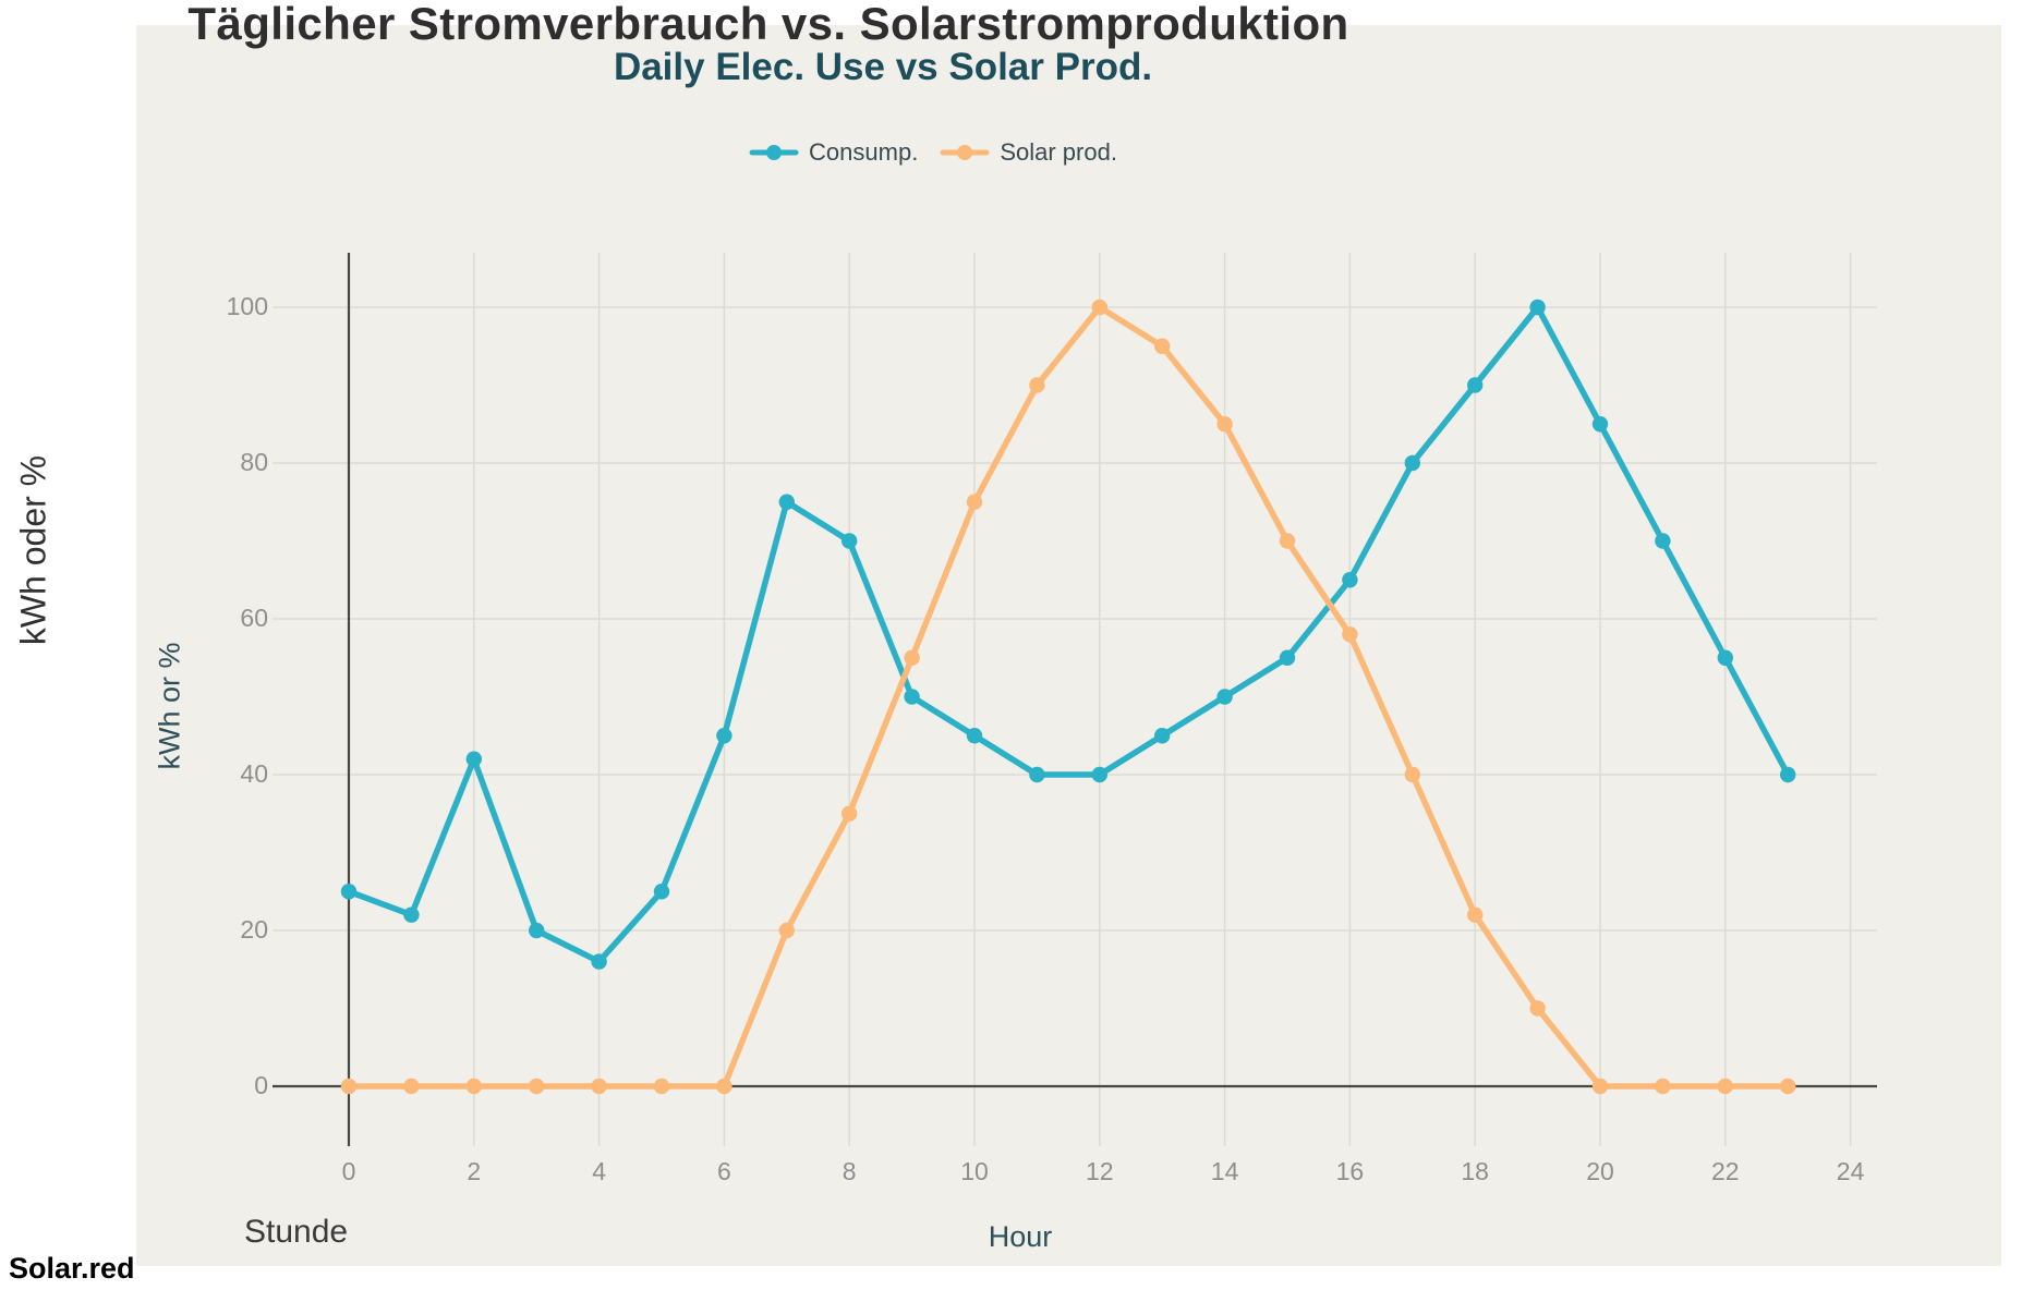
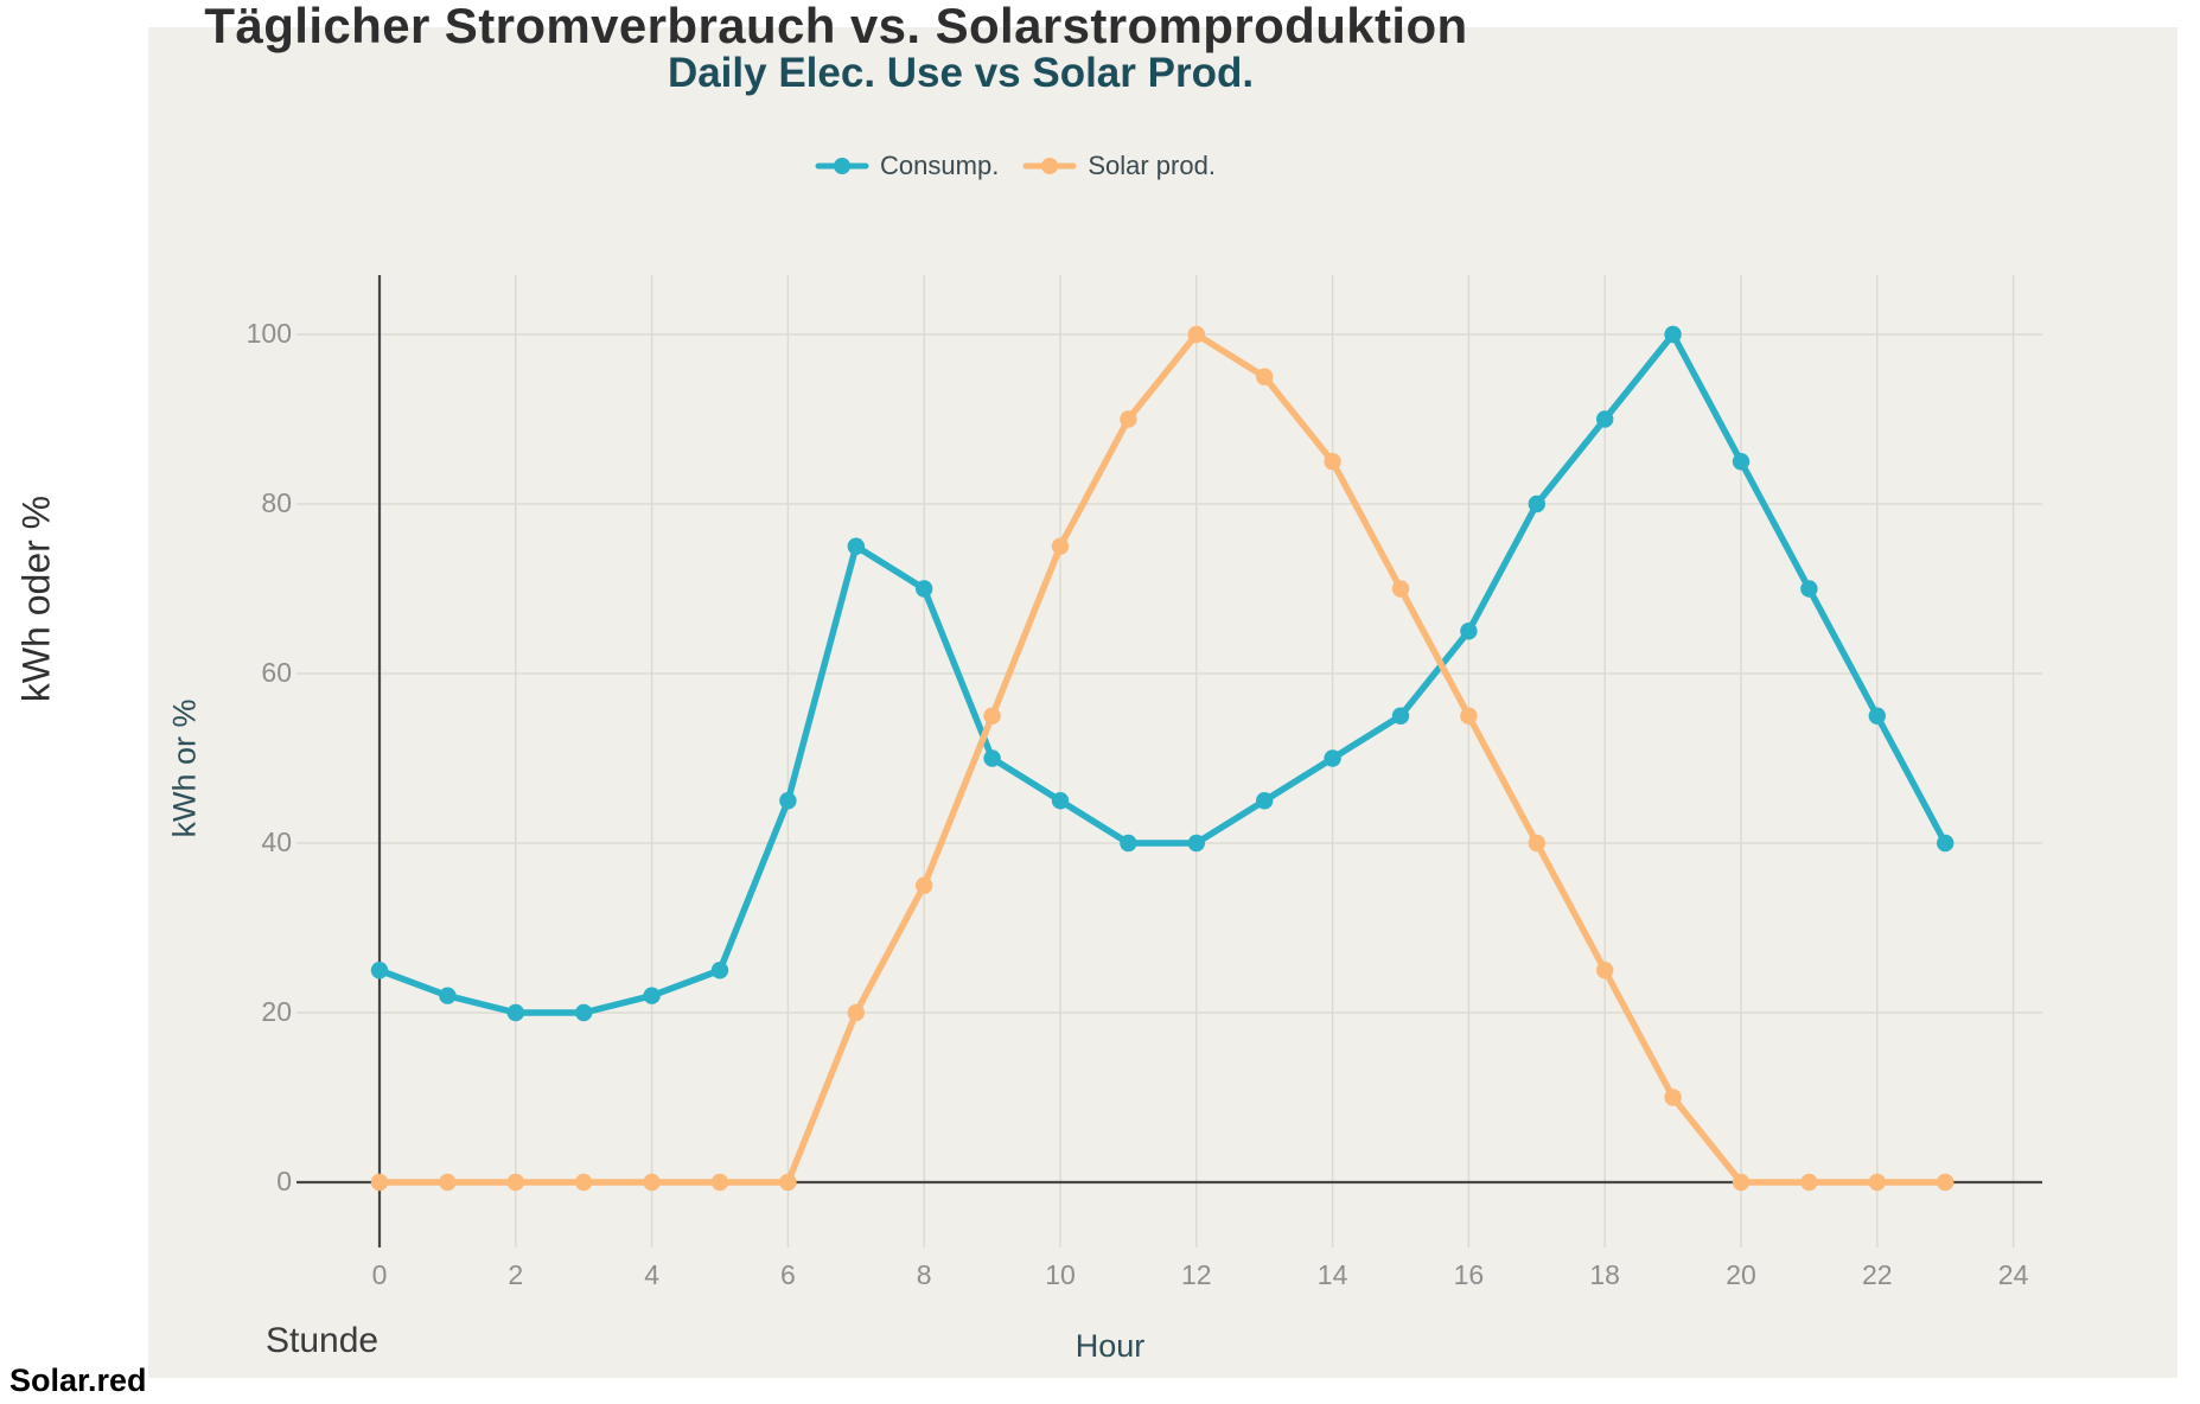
Consump./2: 42 -> 20
Consump./4: 16 -> 22
Solar prod./16: 58 -> 55
Solar prod./18: 22 -> 25
